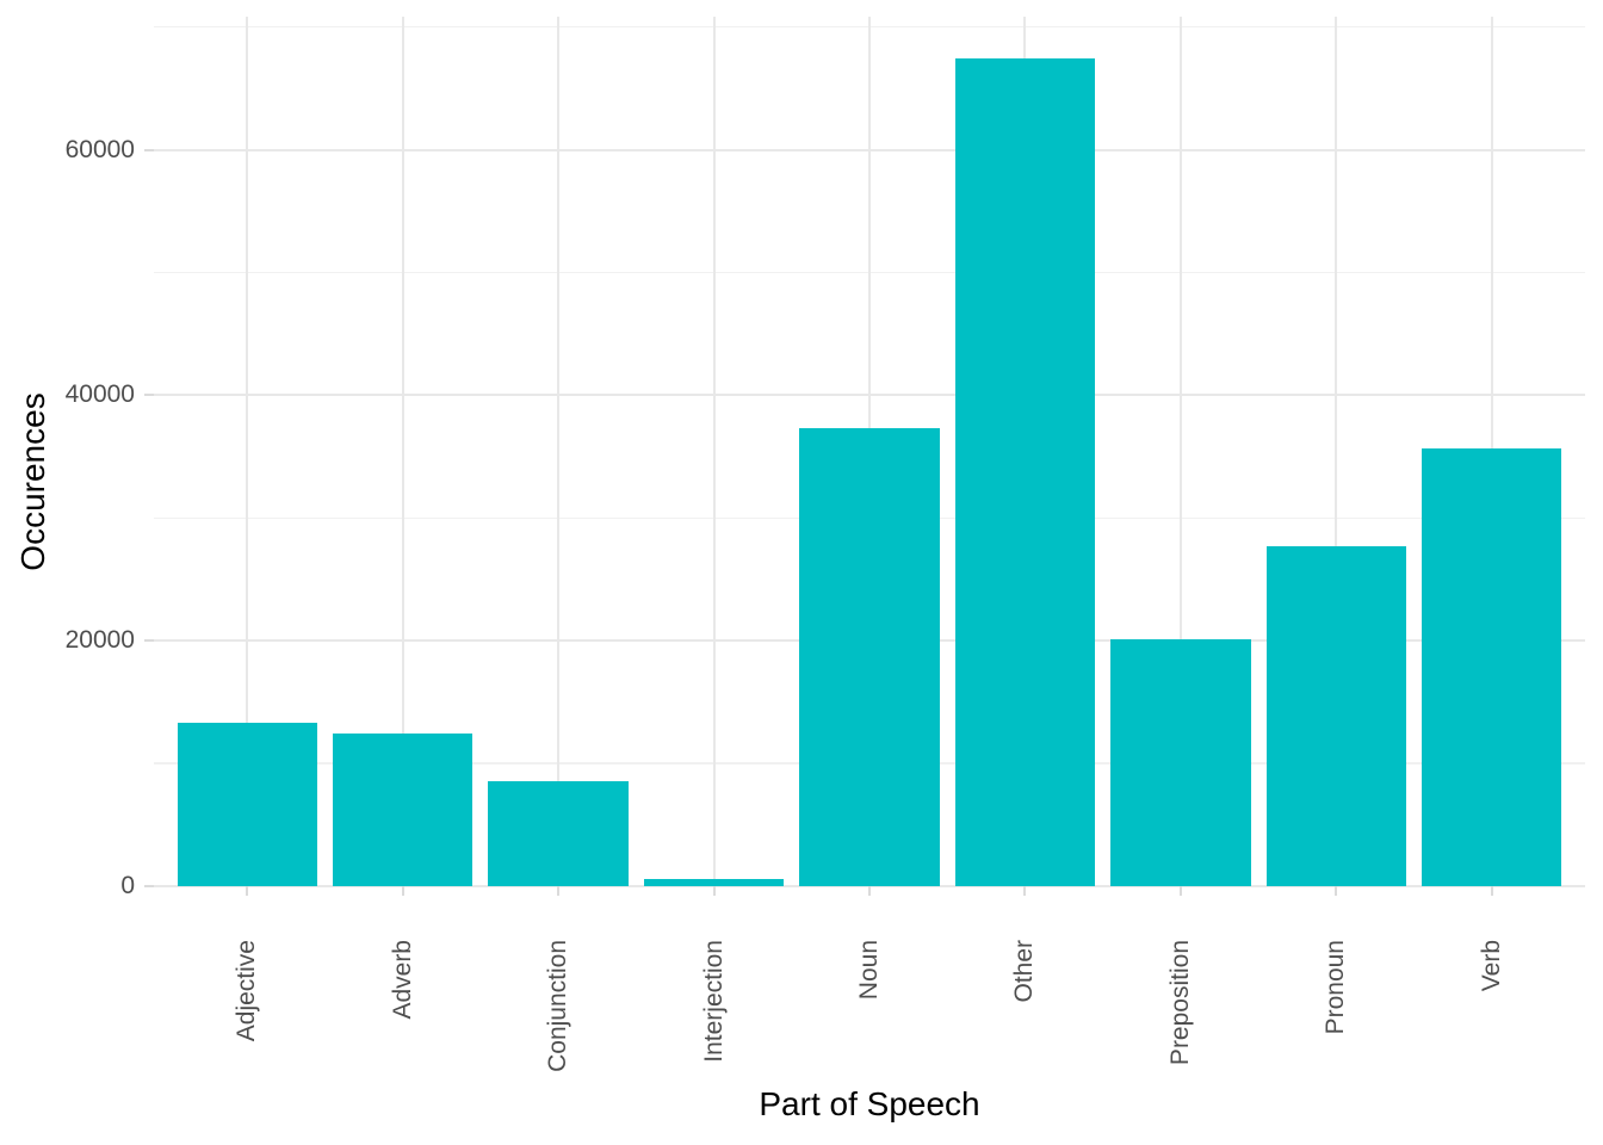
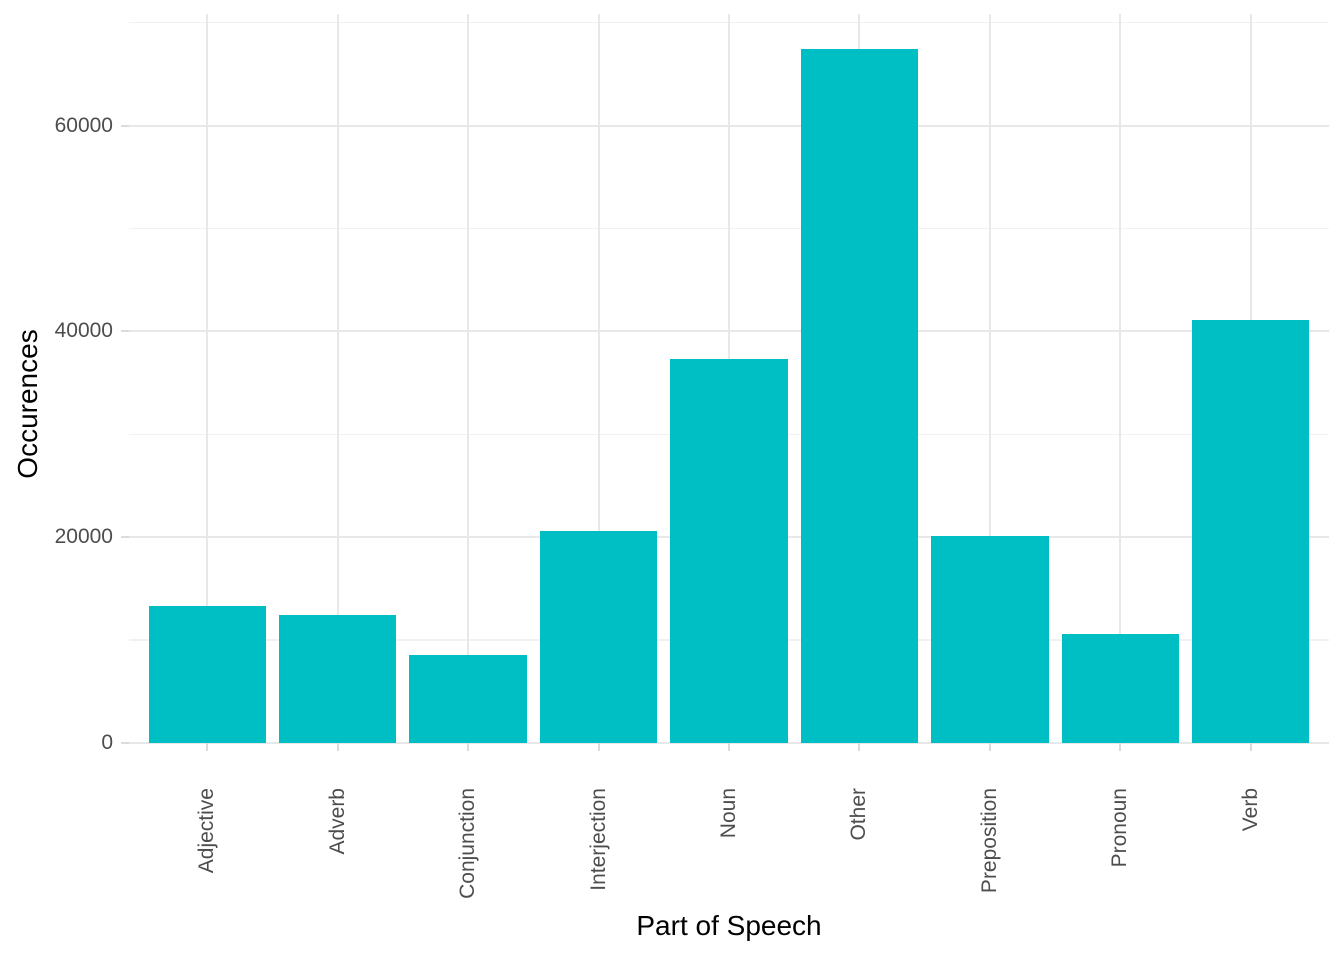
Interjection: 600 -> 20600
Pronoun: 27700 -> 10600
Verb: 35600 -> 41100
